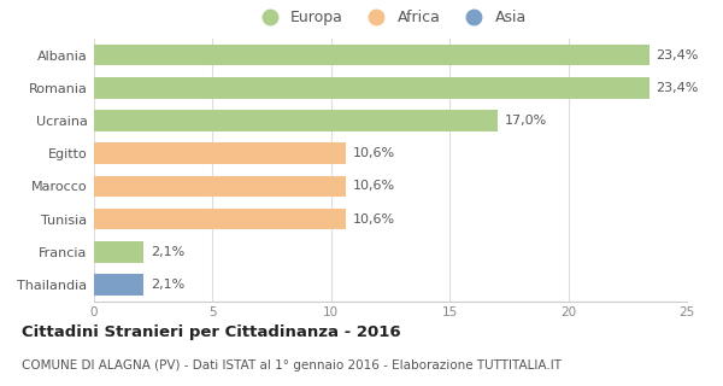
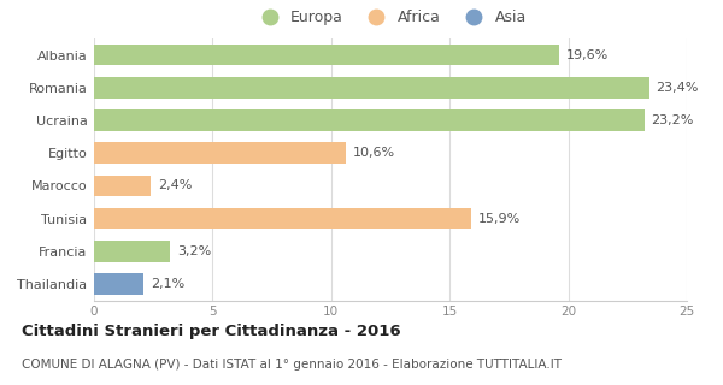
Albania: 23,4% -> 19,6%
Ucraina: 17,0% -> 23,2%
Marocco: 10,6% -> 2,4%
Tunisia: 10,6% -> 15,9%
Francia: 2,1% -> 3,2%
